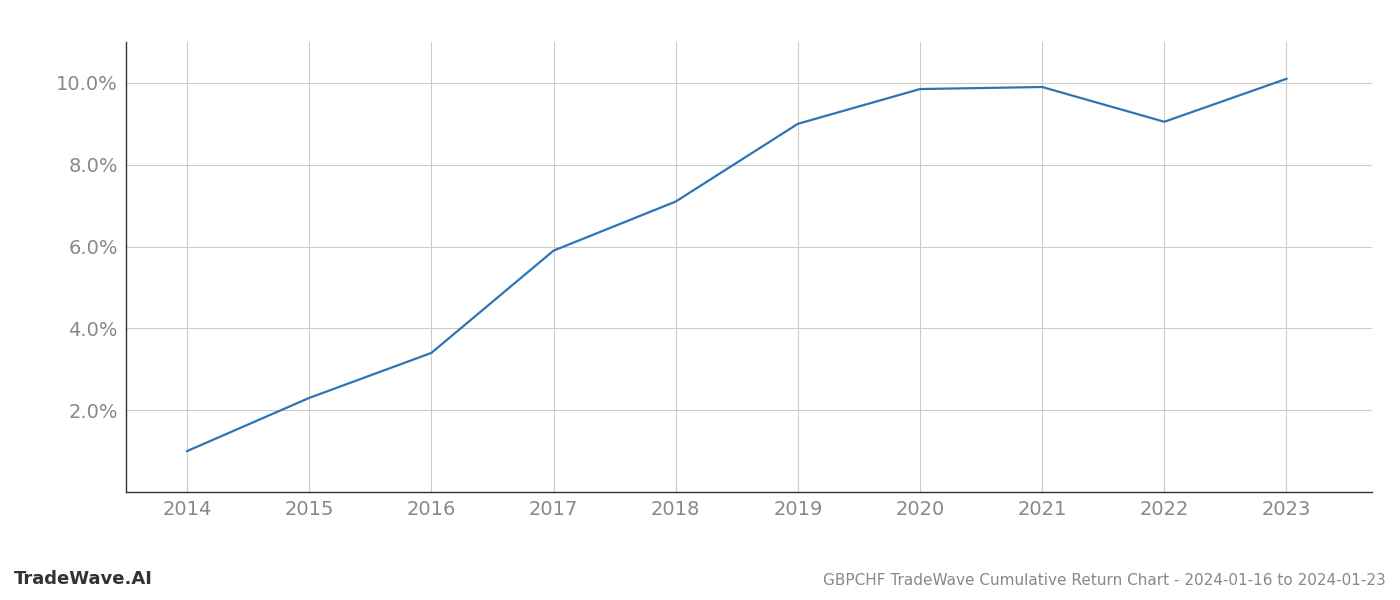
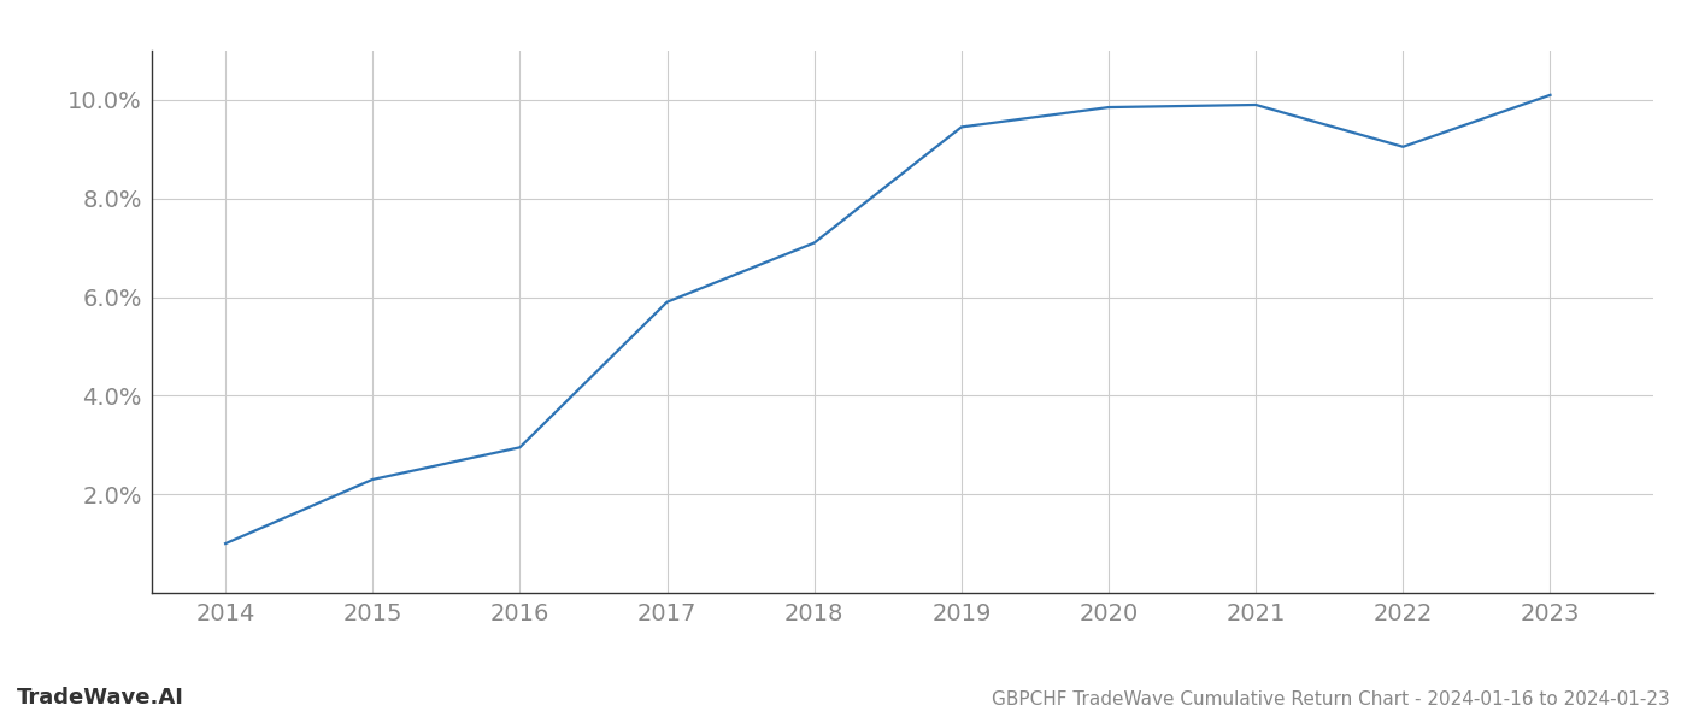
2016: 3.40% -> 2.95%
2019: 9.00% -> 9.45%
